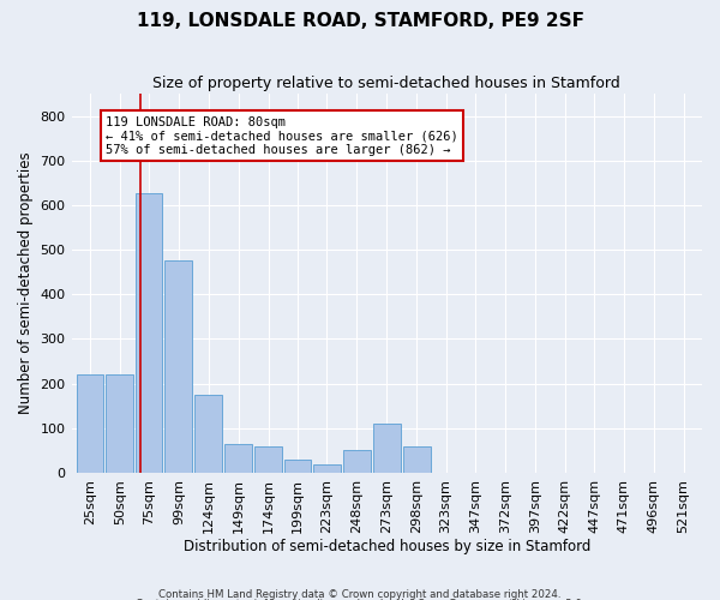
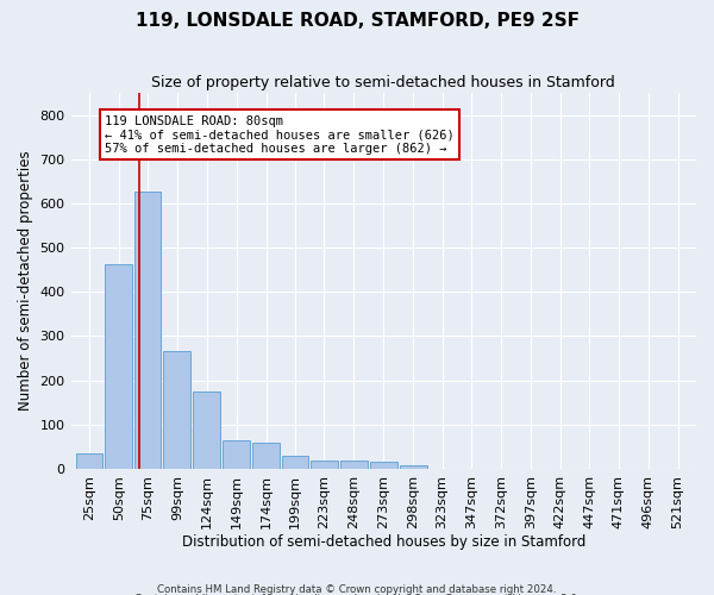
25sqm: 220 -> 35
50sqm: 220 -> 462
99sqm: 475 -> 265
248sqm: 50 -> 20
273sqm: 110 -> 15
298sqm: 60 -> 8
